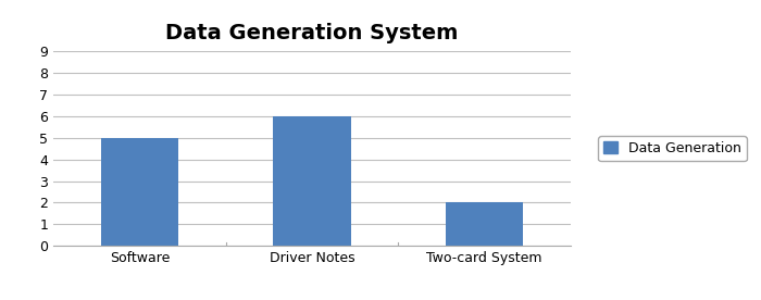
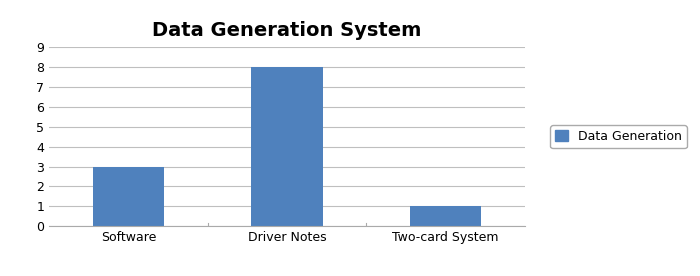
Software: 5 -> 3
Driver Notes: 6 -> 8
Two-card System: 2 -> 1
